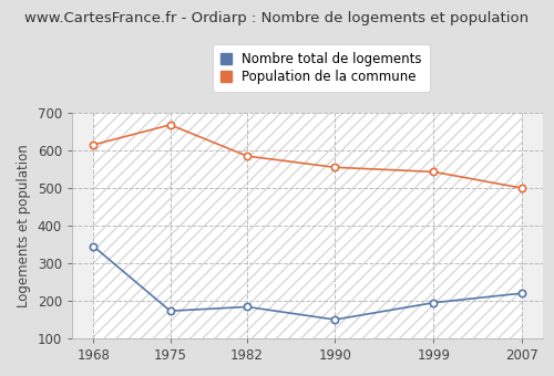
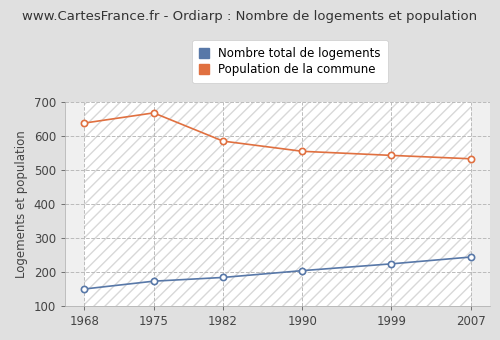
Nombre total de logements/1968: 345 -> 150
Population de la commune/1968: 615 -> 638
Nombre total de logements/1990: 150 -> 204
Nombre total de logements/1999: 195 -> 224
Nombre total de logements/2007: 220 -> 244
Population de la commune/2007: 500 -> 533
